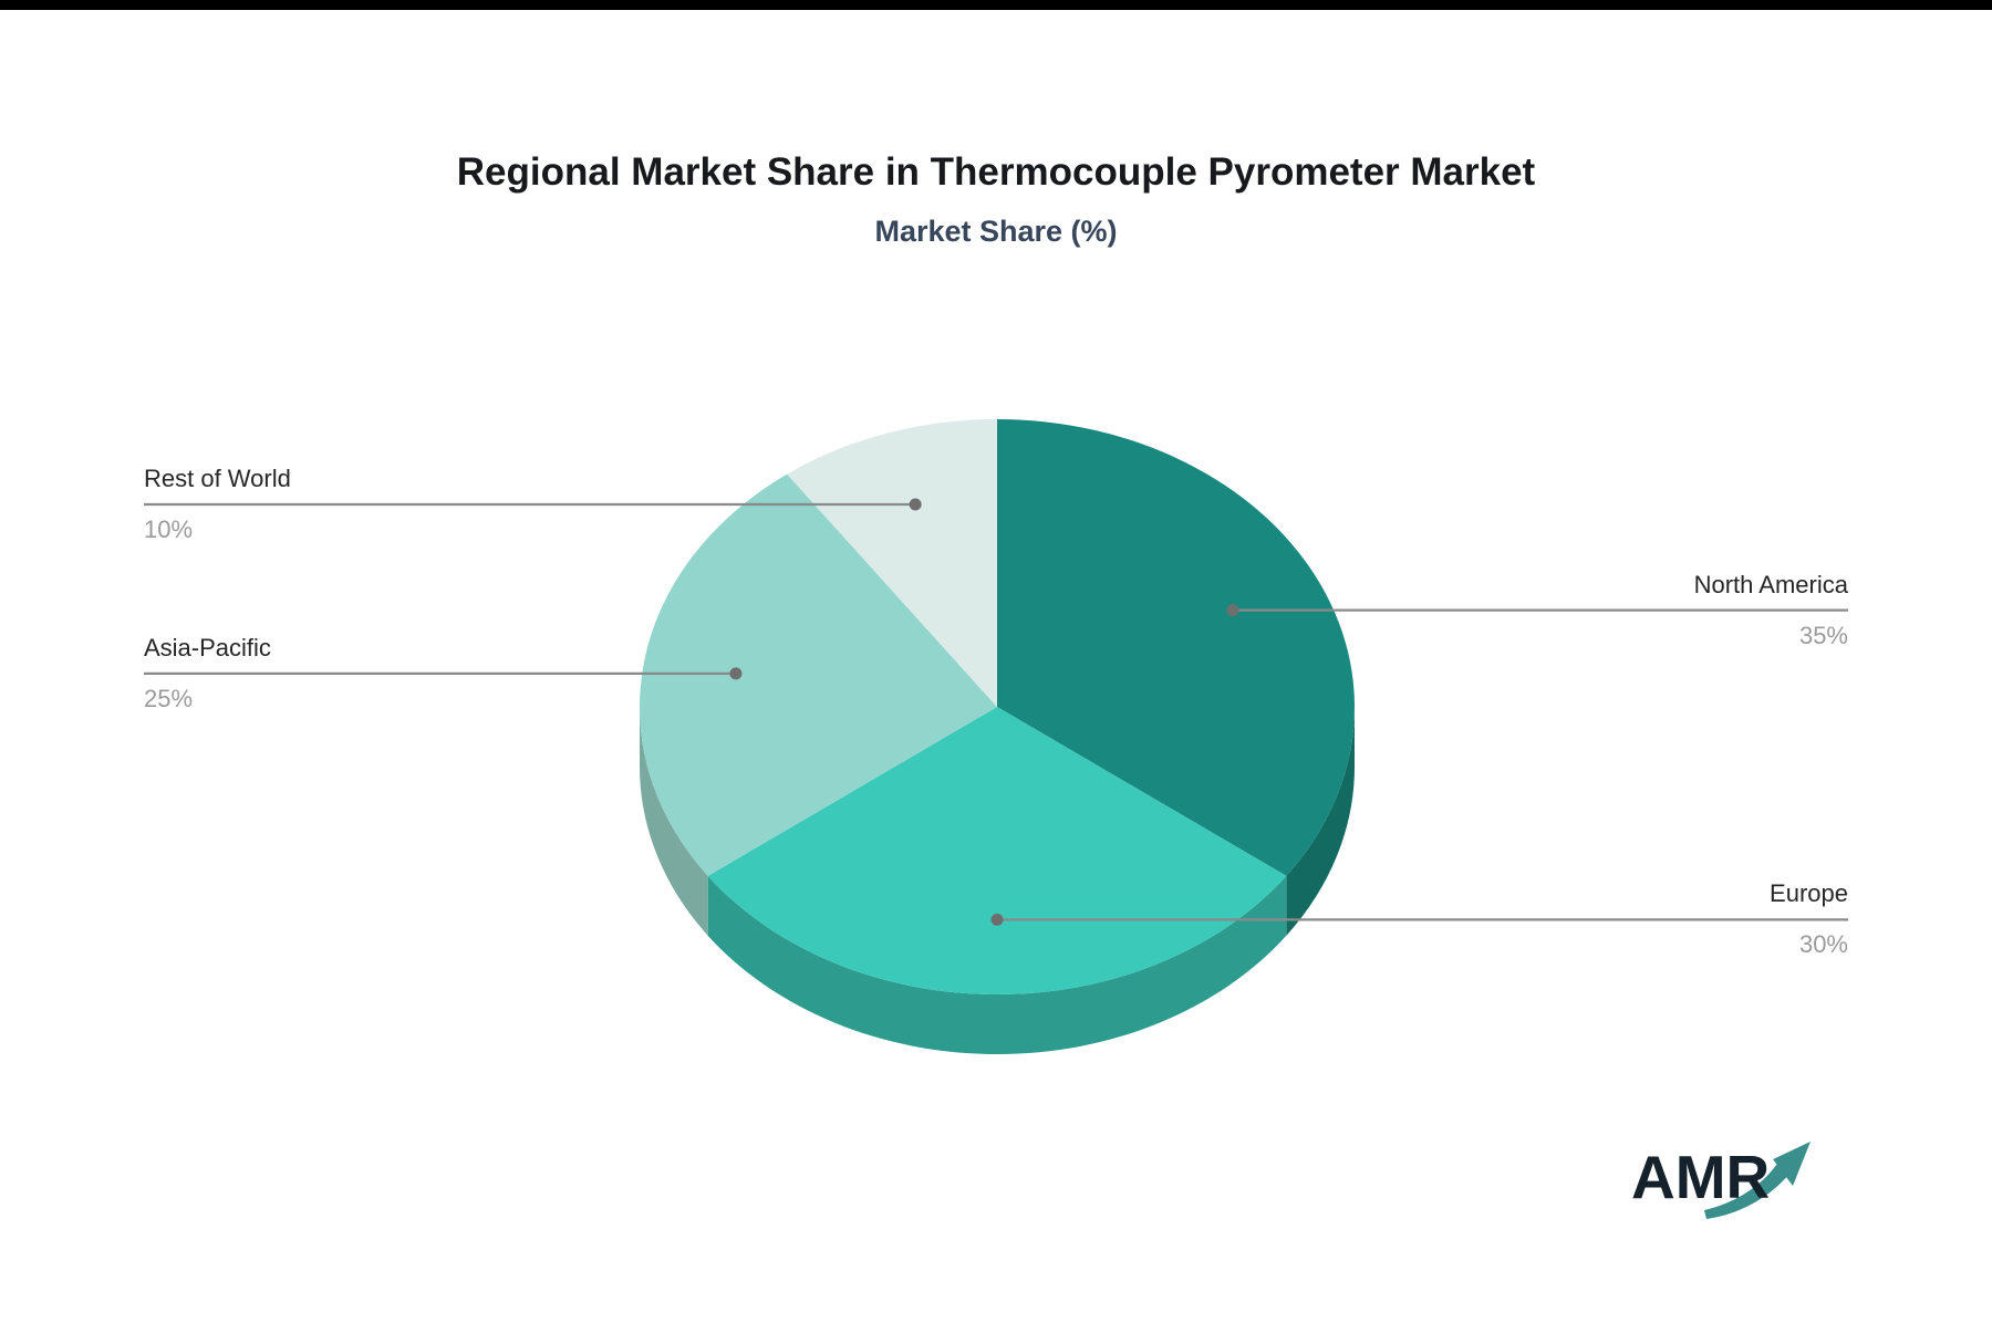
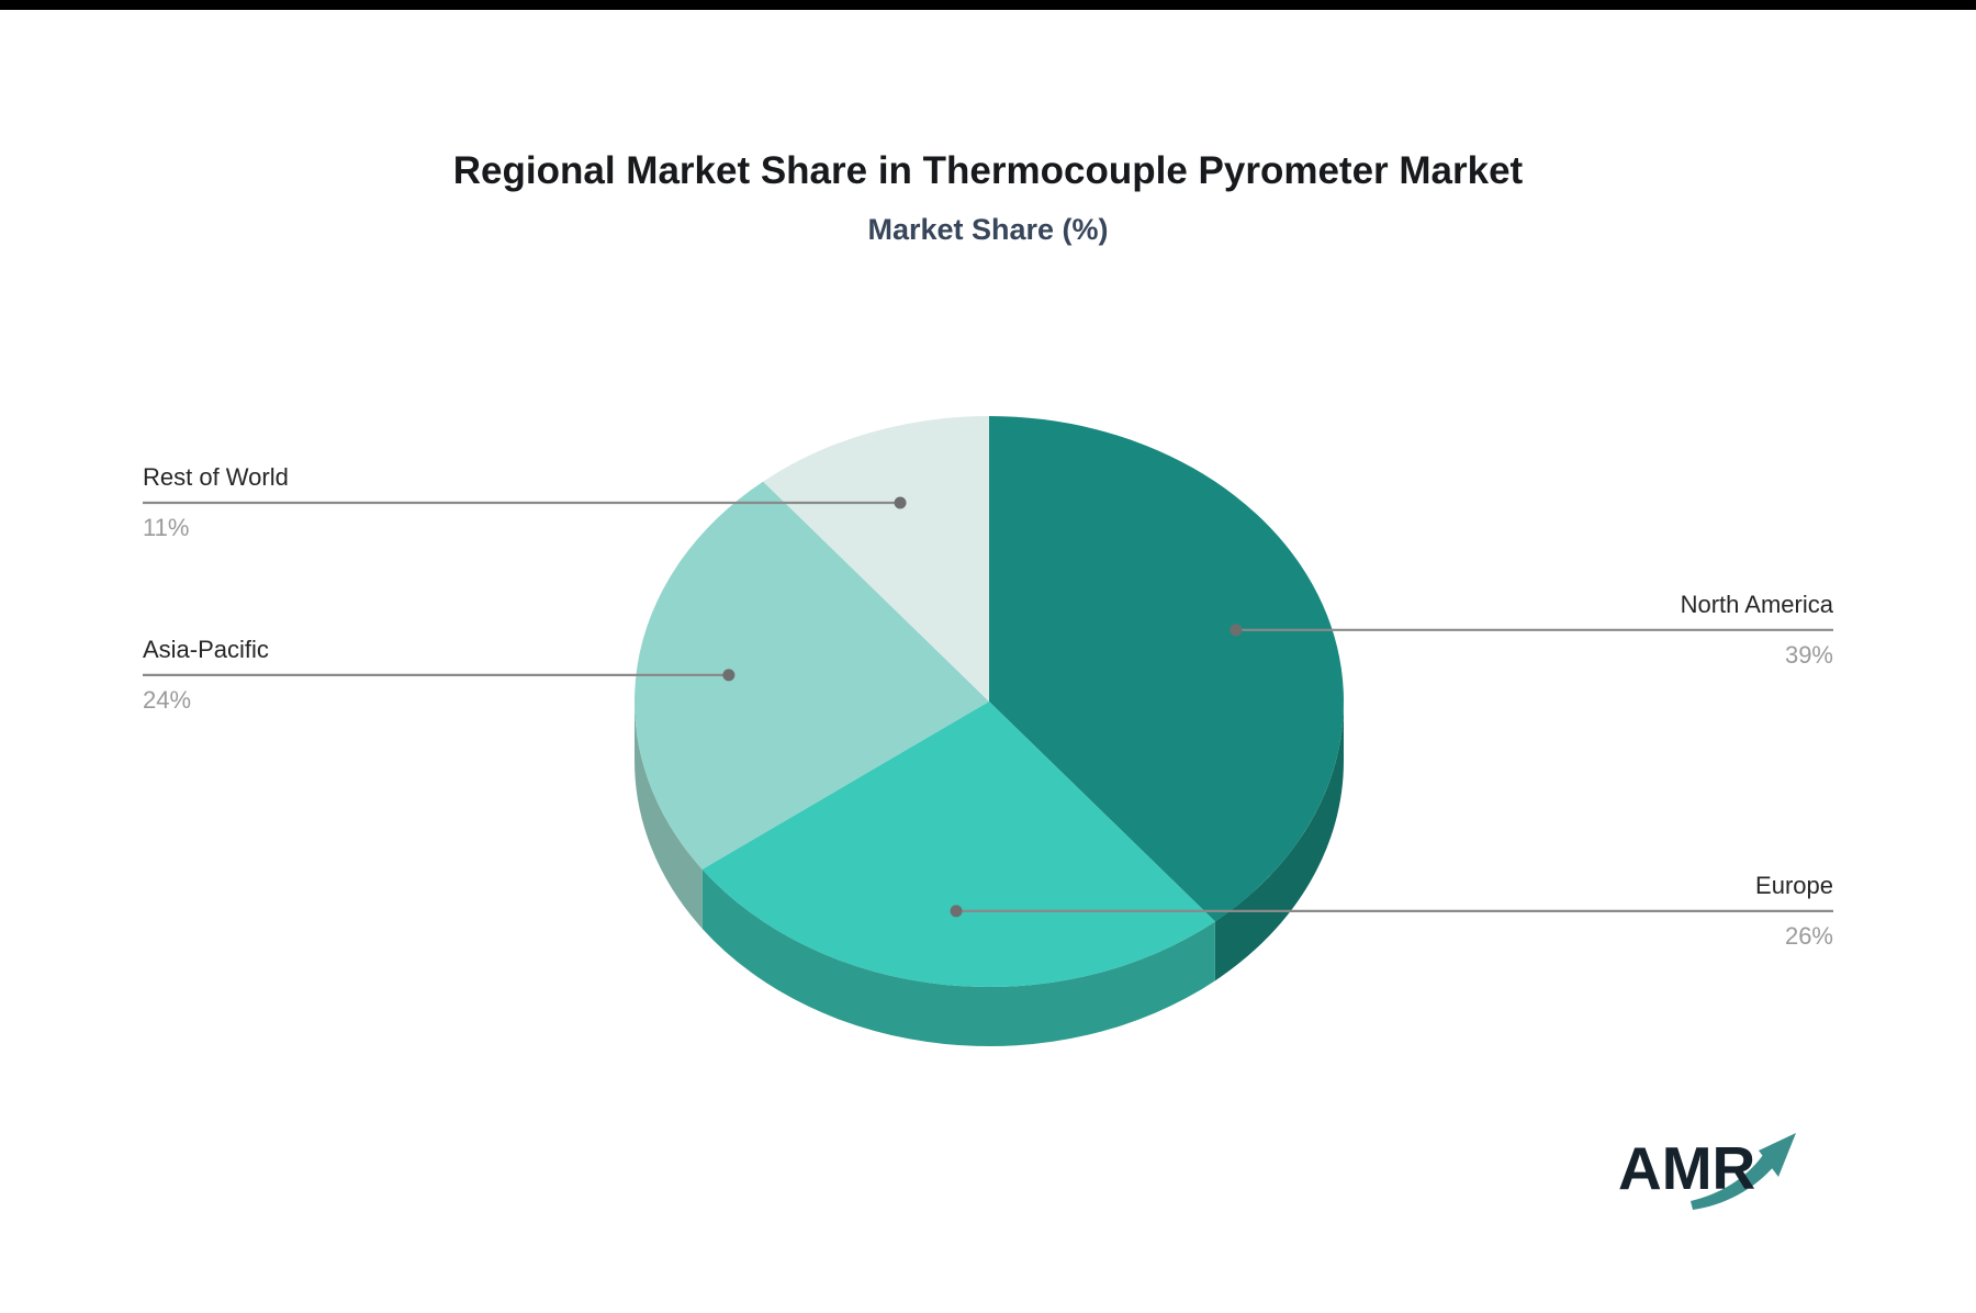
North America: 35% -> 39%
Europe: 30% -> 26%
Asia-Pacific: 25% -> 24%
Rest of World: 10% -> 11%
